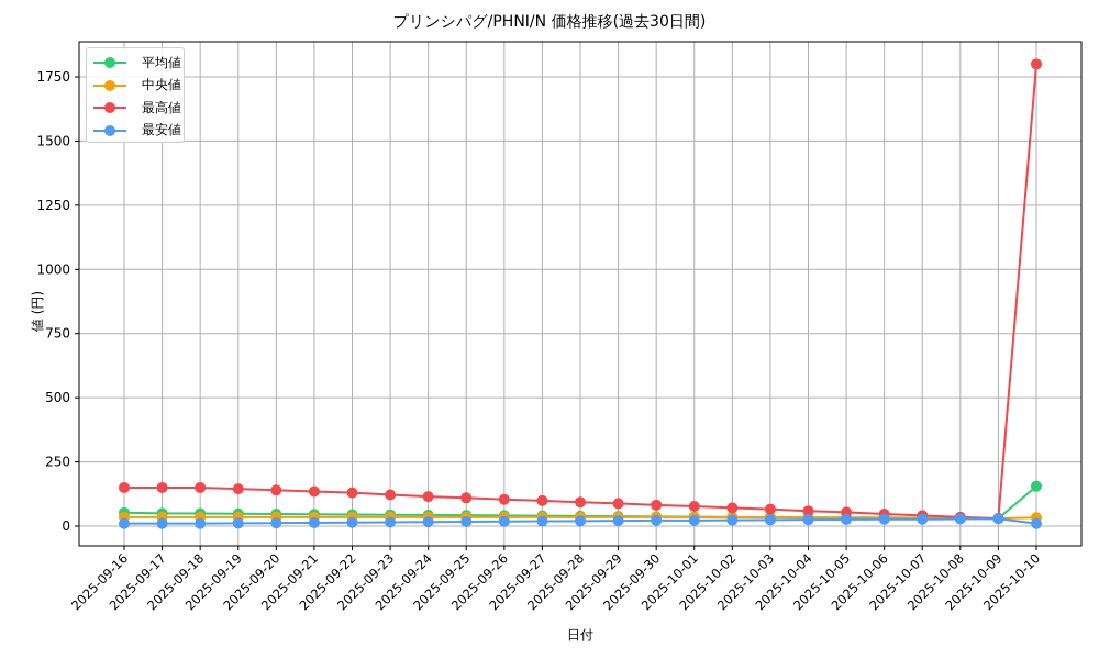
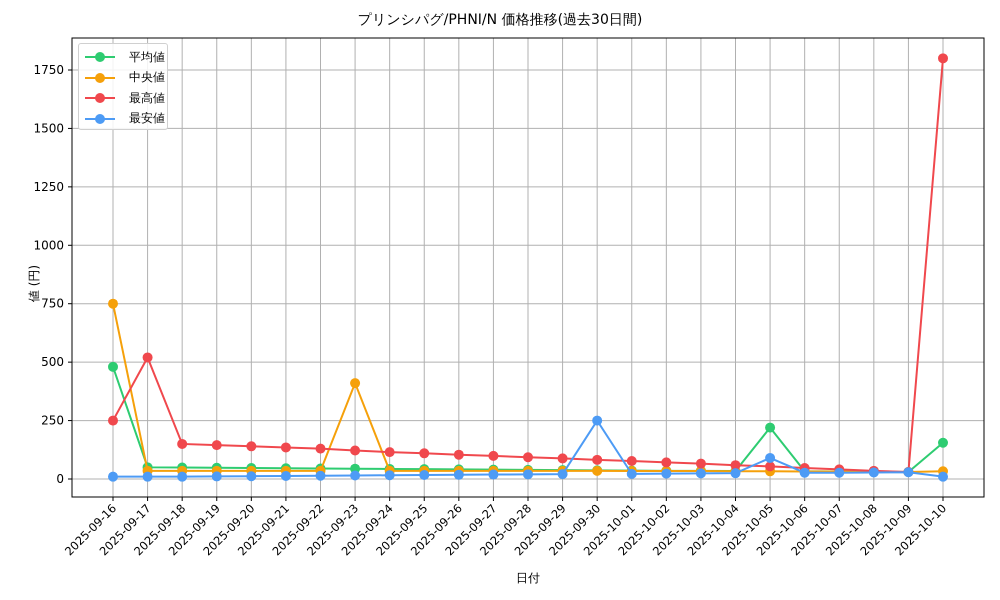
平均値/2025-09-16: 50 -> 480
中央値/2025-09-16: 40 -> 750
最高値/2025-09-16: 150 -> 250
最高値/2025-09-17: 150 -> 520
中央値/2025-09-23: 40 -> 410
最安値/2025-09-30: 20 -> 250
平均値/2025-10-05: 30 -> 220
最安値/2025-10-05: 30 -> 90
